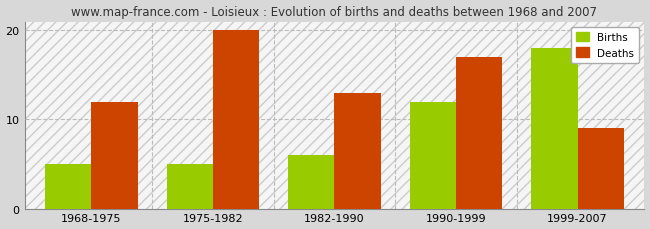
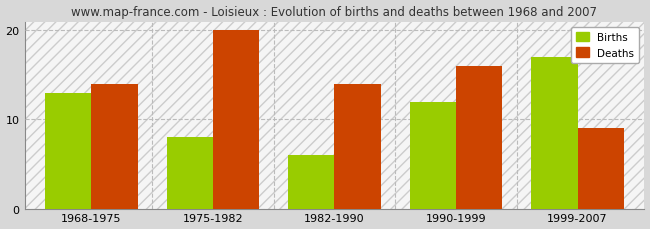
Births/1968-1975: 5 -> 13
Deaths/1968-1975: 12 -> 14
Births/1975-1982: 5 -> 8
Deaths/1982-1990: 13 -> 14
Deaths/1990-1999: 17 -> 16
Births/1999-2007: 18 -> 17
